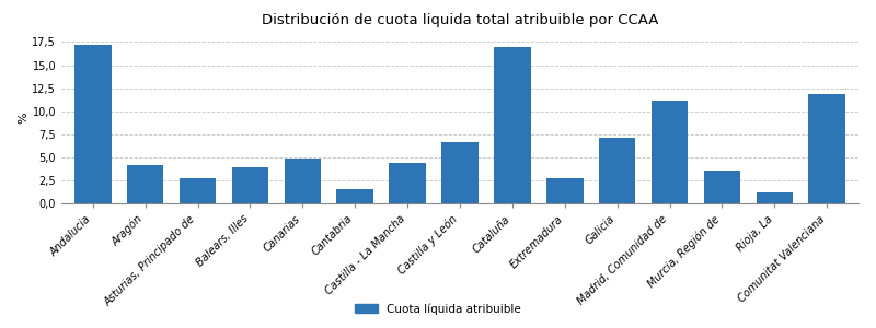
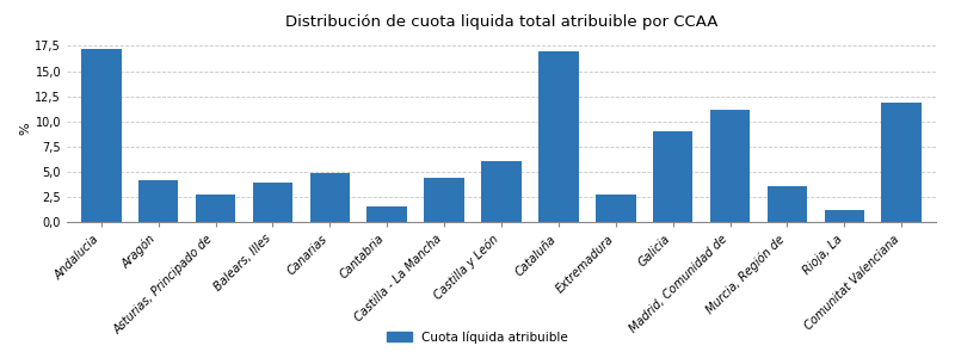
Castilla y León: 6,7 -> 6,0
Galicia: 7,1 -> 9,0
